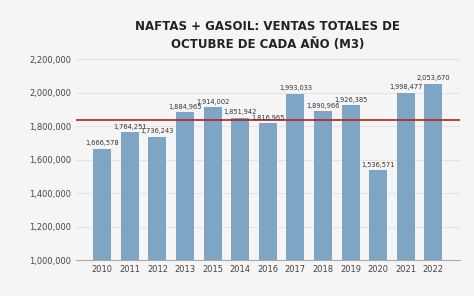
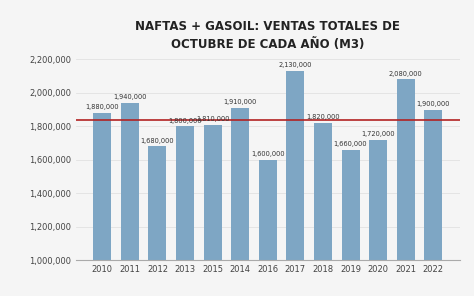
2010: 1,670,000 -> 1,880,000
2011: 1,760,000 -> 1,940,000
2012: 1,740,000 -> 1,680,000
2013: 1,880,000 -> 1,800,000
2015: 1,910,000 -> 1,810,000
2014: 1,850,000 -> 1,910,000
2016: 1,820,000 -> 1,600,000
2017: 1,990,000 -> 2,130,000
2018: 1,890,000 -> 1,820,000
2019: 1,930,000 -> 1,660,000
2020: 1,540,000 -> 1,720,000
2021: 2,000,000 -> 2,080,000
2022: 2,050,000 -> 1,900,000
